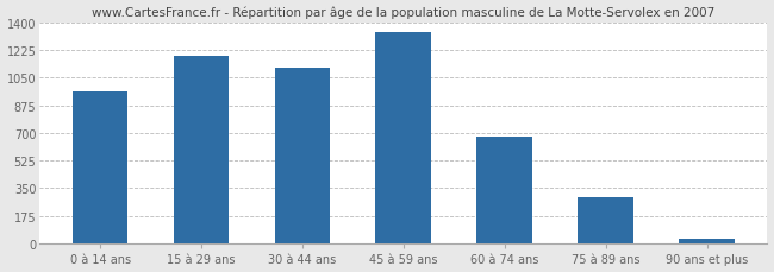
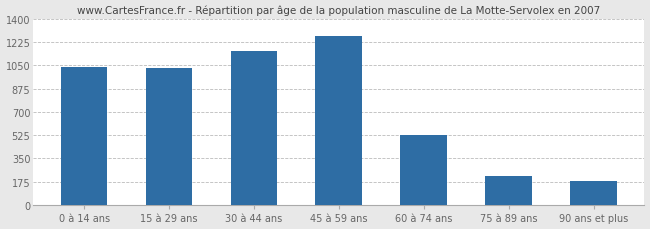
0 à 14 ans: 960 -> 1040
15 à 29 ans: 1190 -> 1030
30 à 44 ans: 1110 -> 1160
45 à 59 ans: 1340 -> 1270
60 à 74 ans: 680 -> 530
75 à 89 ans: 290 -> 220
90 ans et plus: 30 -> 180
